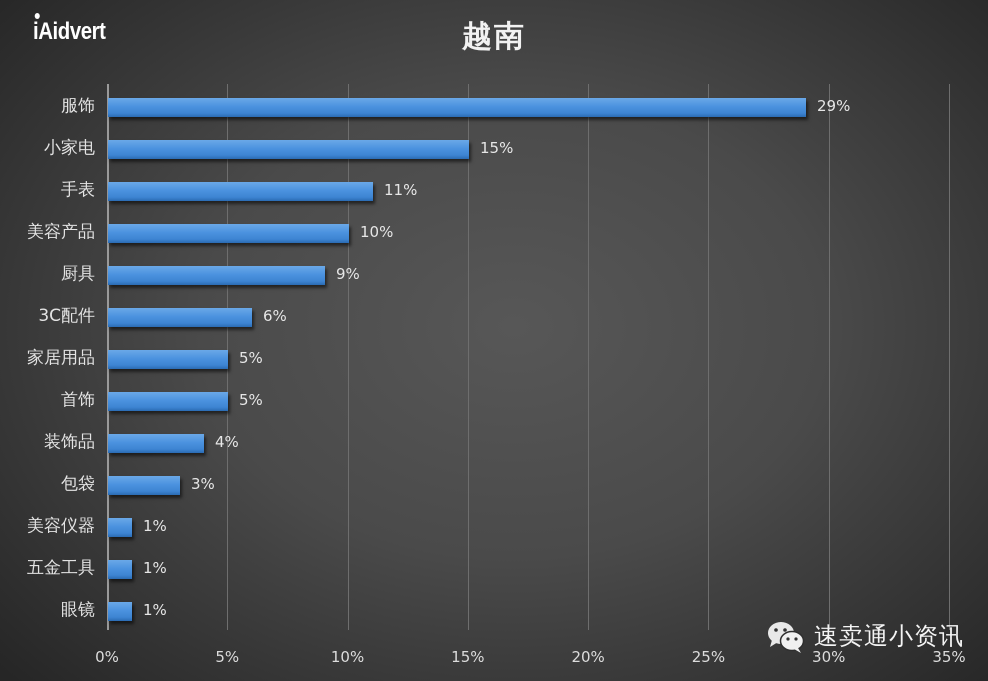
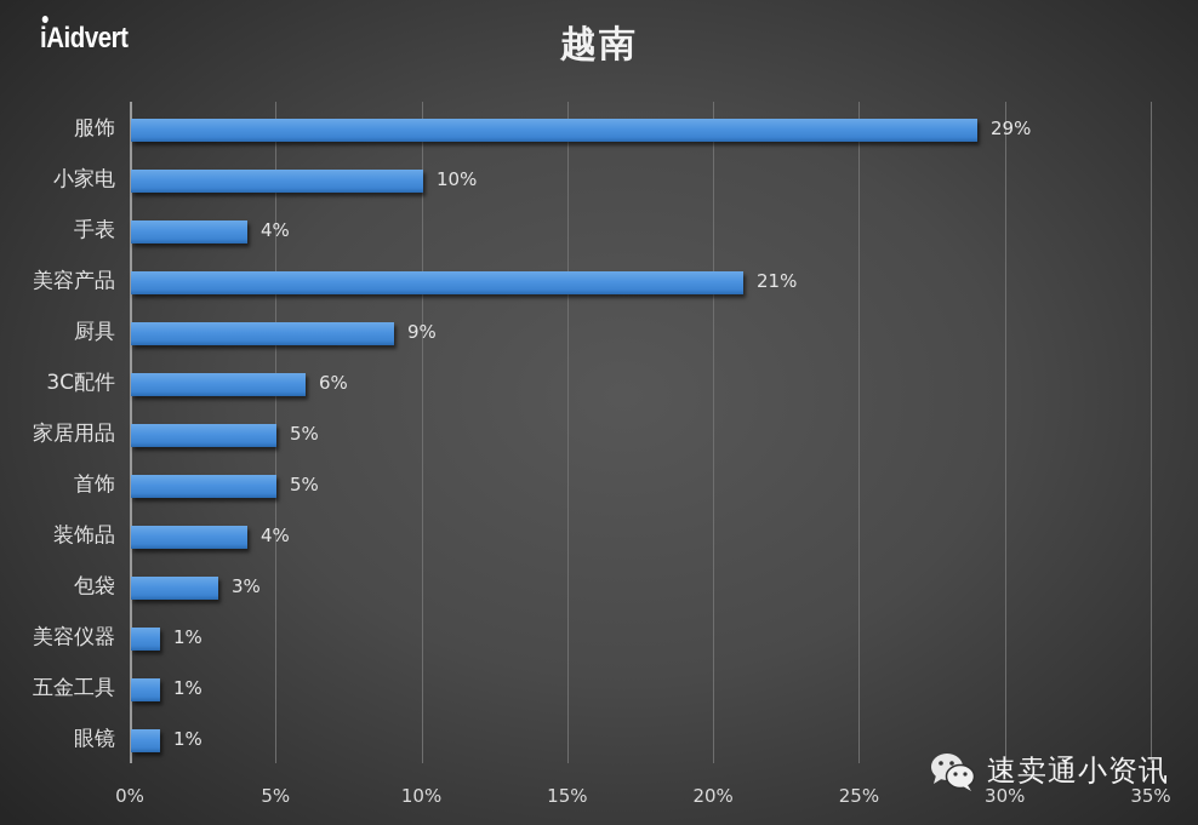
小家电: 15% -> 10%
手表: 11% -> 4%
美容产品: 10% -> 21%
